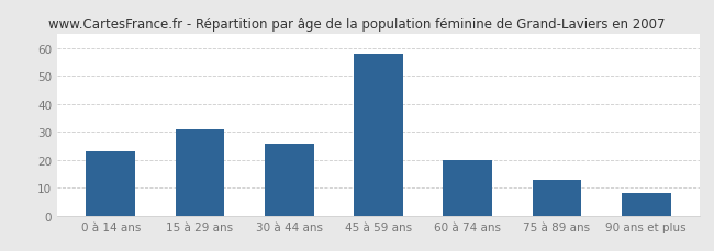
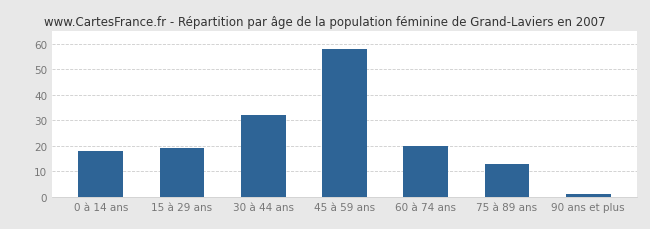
0 à 14 ans: 23 -> 18
15 à 29 ans: 31 -> 19
30 à 44 ans: 26 -> 32
90 ans et plus: 8 -> 1
